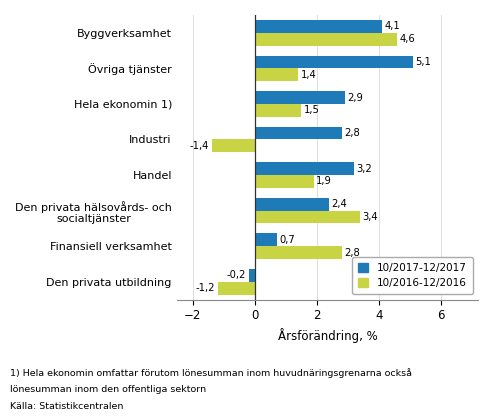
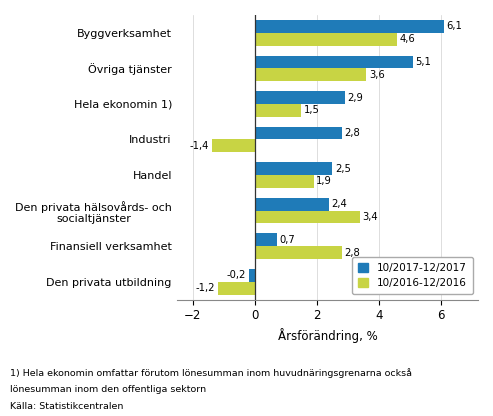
10/2017-12/2017/Byggverksamhet: 4,1 -> 6,1
10/2016-12/2016/Övriga tjänster: 1,4 -> 3,6
10/2017-12/2017/Handel: 3,2 -> 2,5
